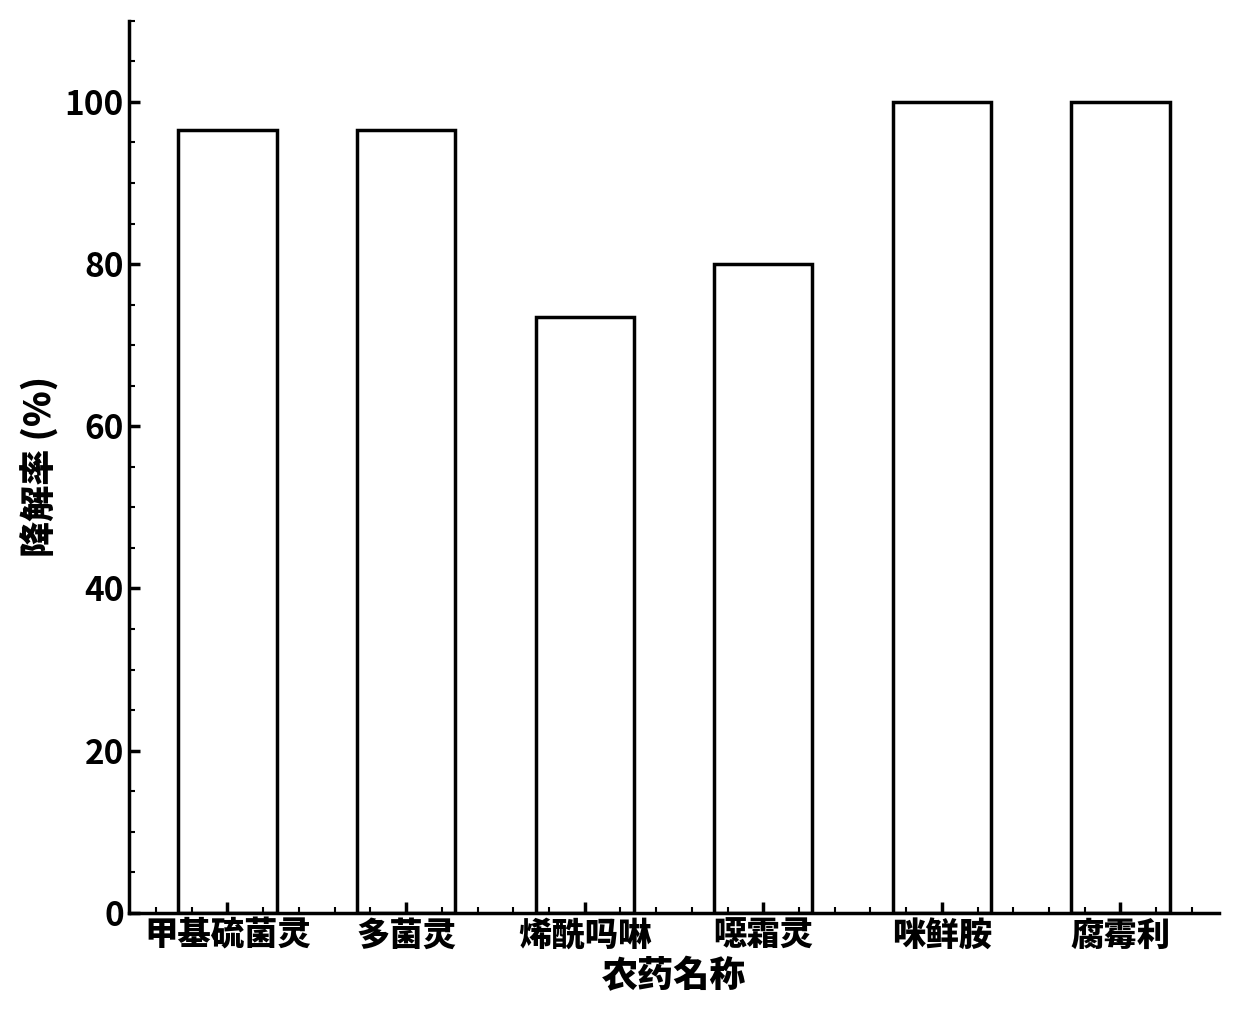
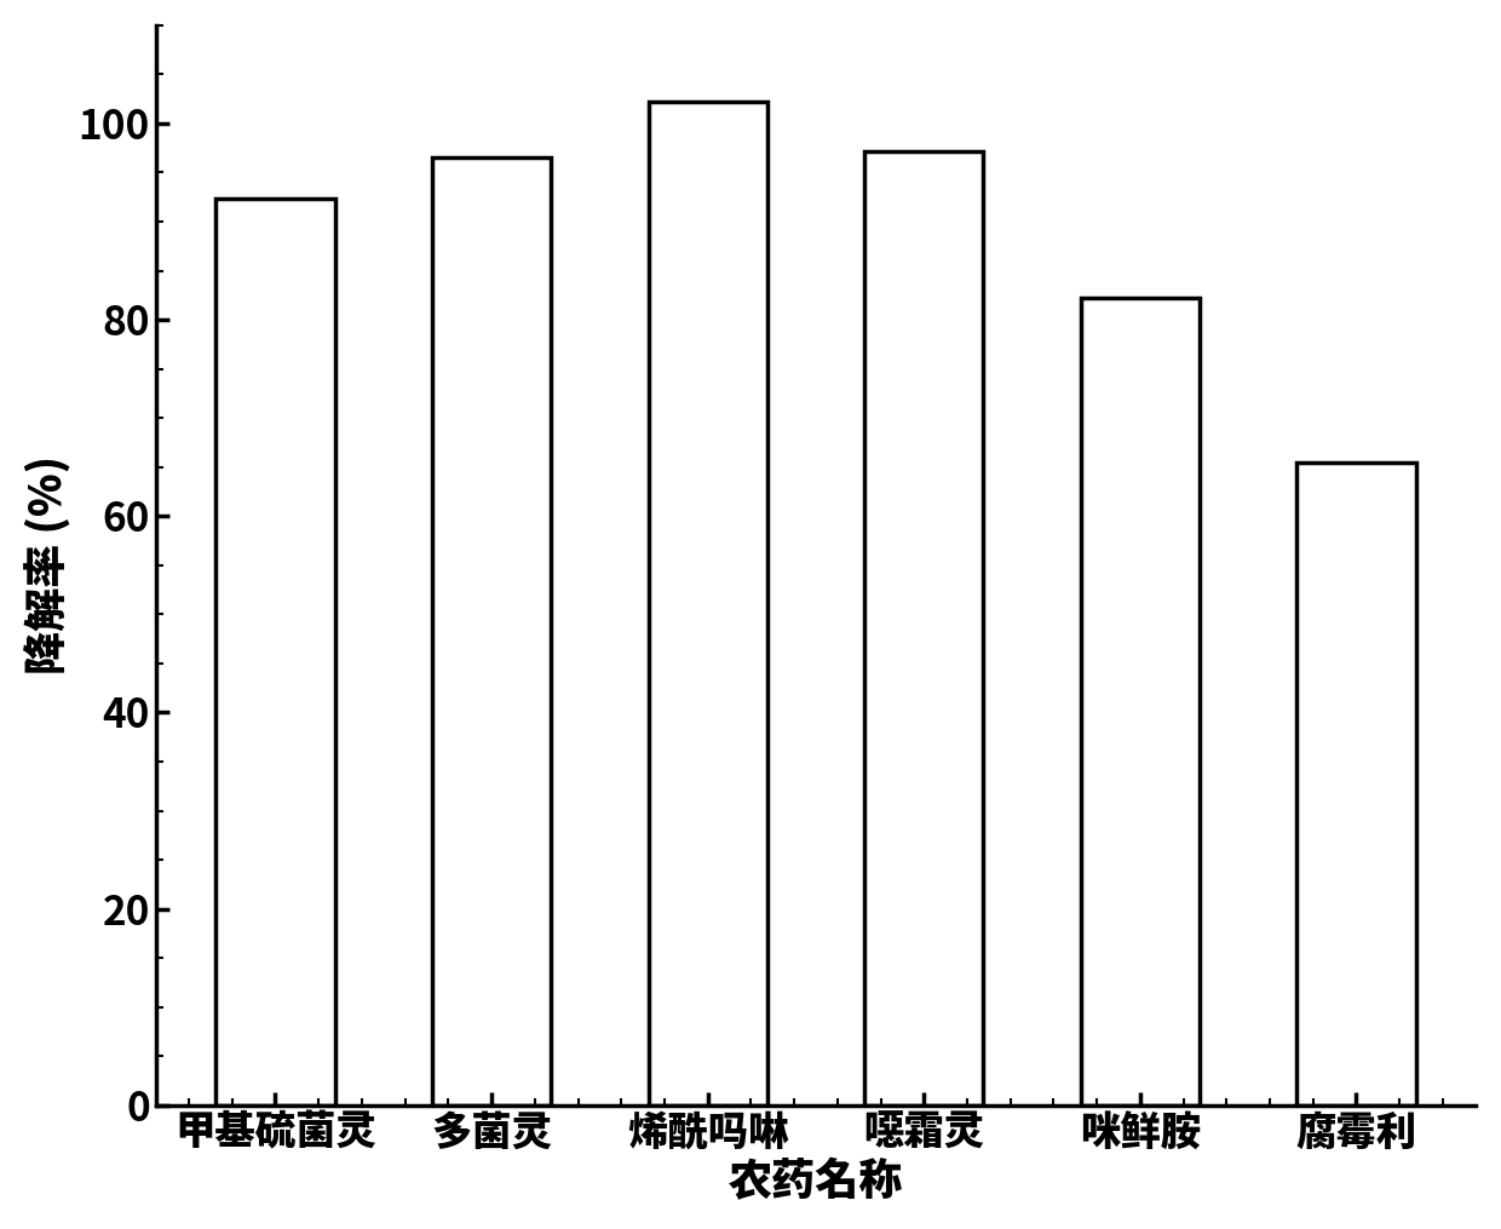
甲基硫菌灵: 96.5 -> 92.4
烯酰吗啉: 73.5 -> 102.2
噁霜灵: 80.0 -> 97.2
咪鲜胺: 100.0 -> 82.2
腐霉利: 100.0 -> 65.4
